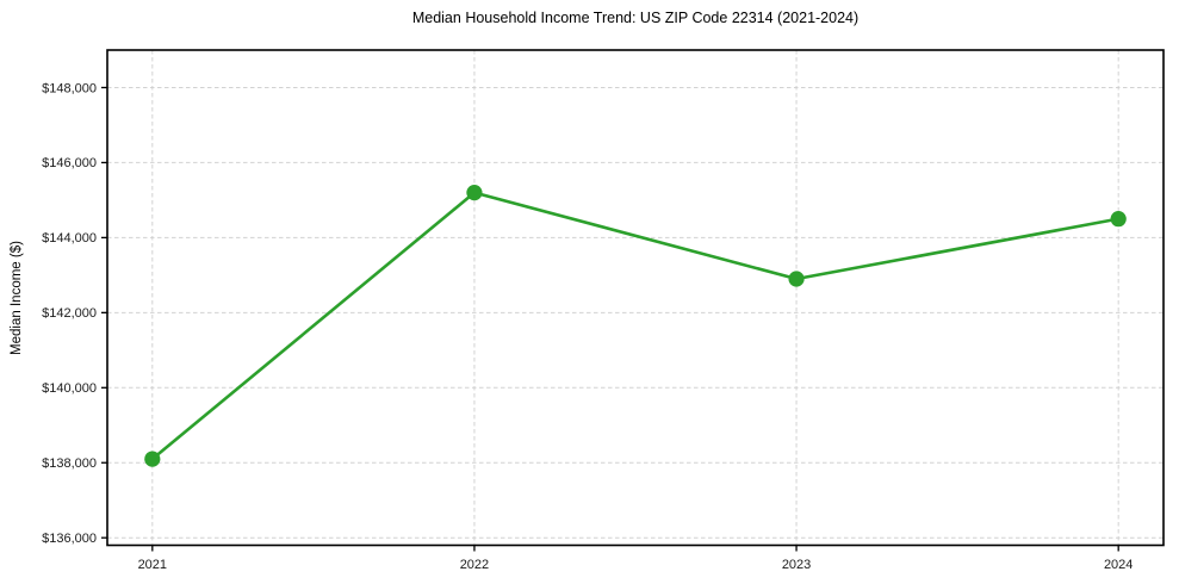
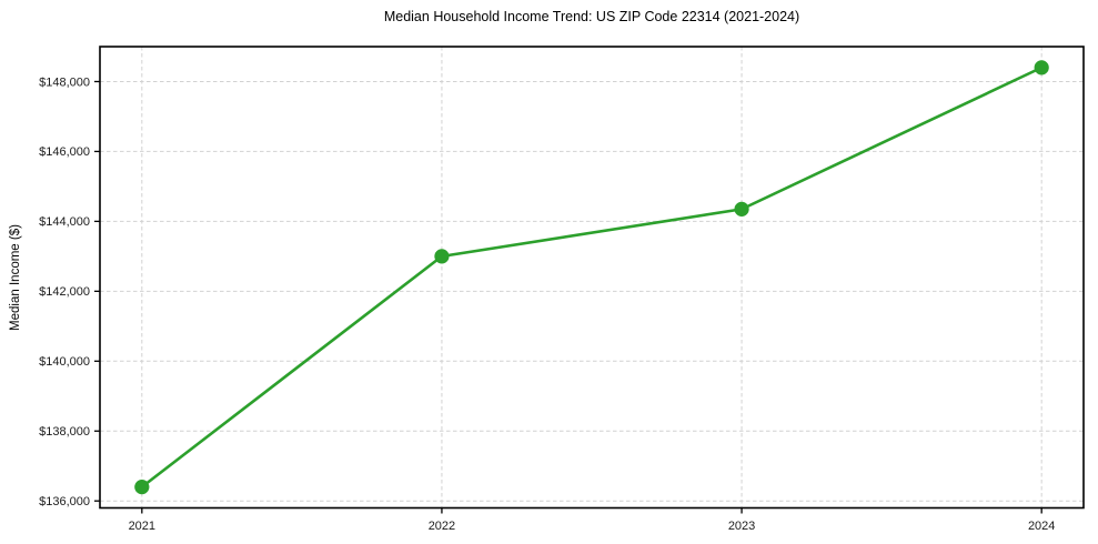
2021: $138100 -> $136400
2022: $145200 -> $143000
2023: $142900 -> $144400
2024: $144500 -> $148400
